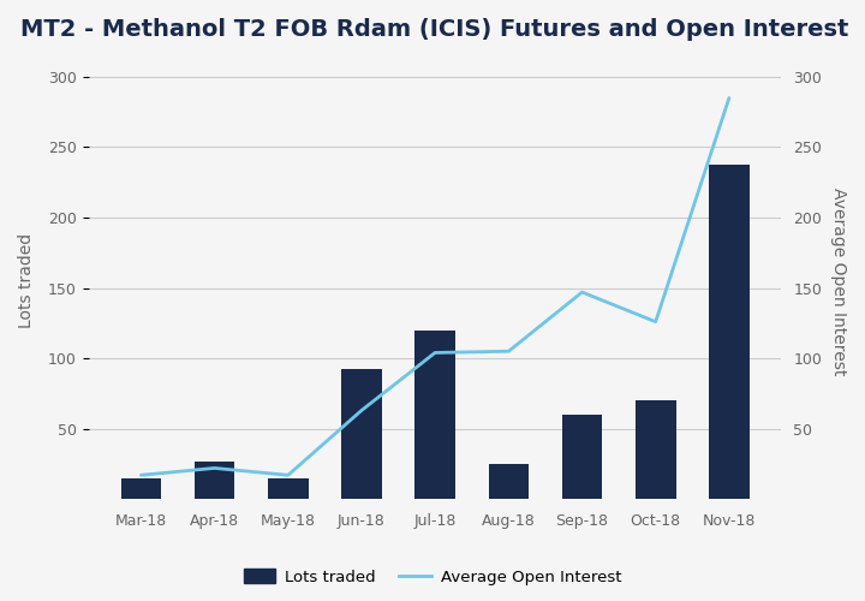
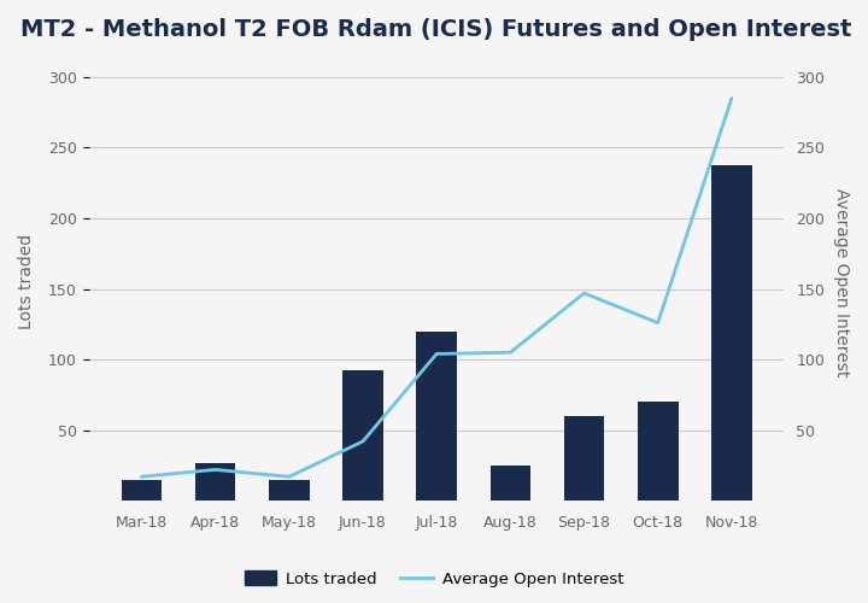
Average Open Interest/Jun-18: 63 -> 42
